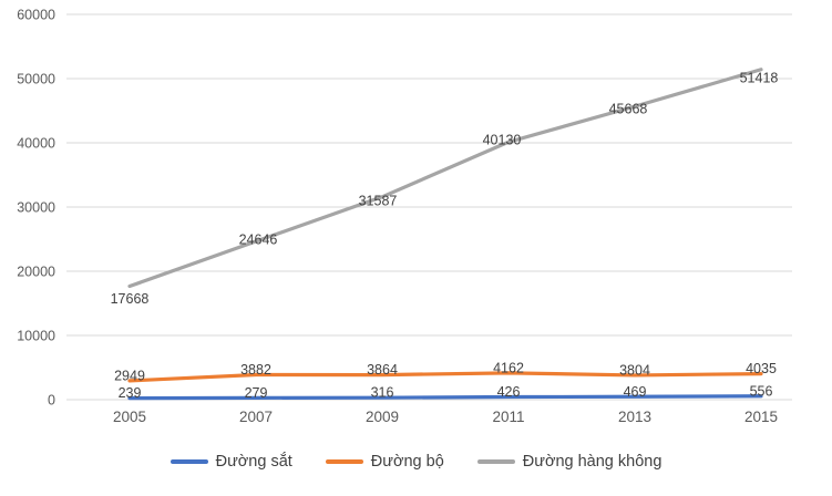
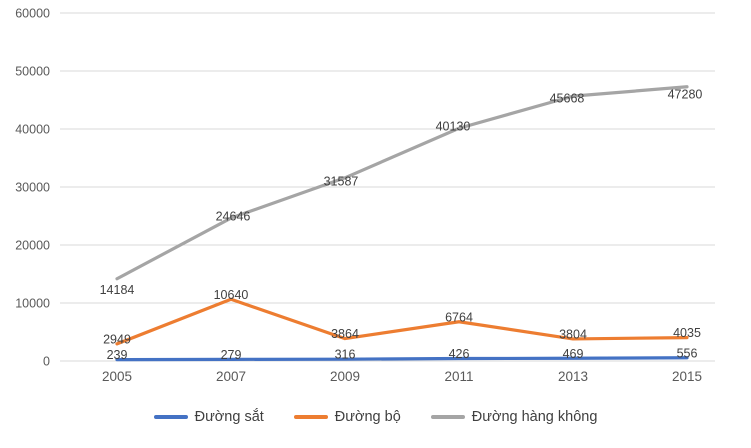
Đường hàng không/2005: 17668 -> 14184
Đường bộ/2007: 3882 -> 10640
Đường bộ/2011: 4162 -> 6764
Đường hàng không/2015: 51418 -> 47280
